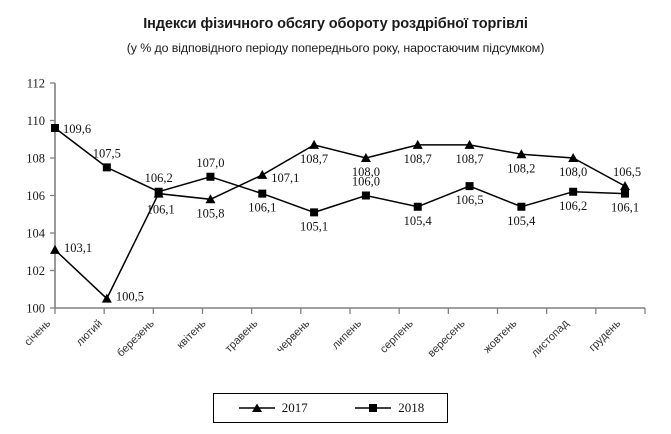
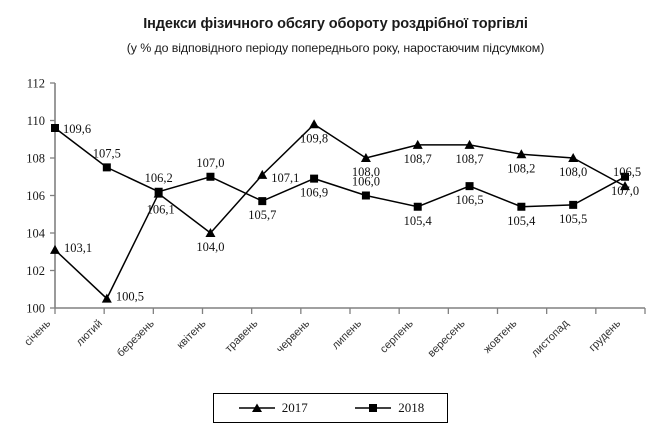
2017/квітень: 105,8 -> 104,0
2018/травень: 106,1 -> 105,7
2017/червень: 108,7 -> 109,8
2018/червень: 105,1 -> 106,9
2018/листопад: 106,2 -> 105,5
2018/грудень: 106,1 -> 107,0
